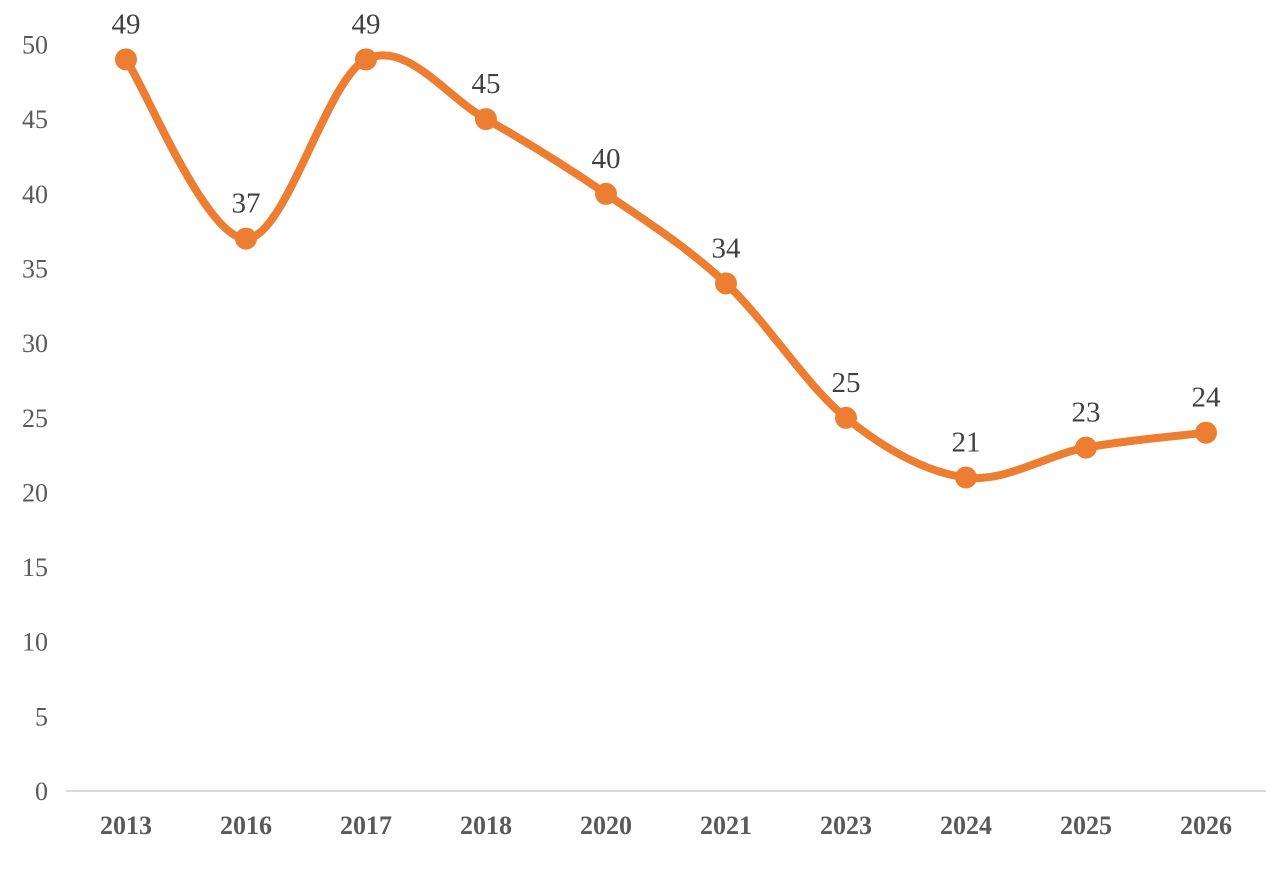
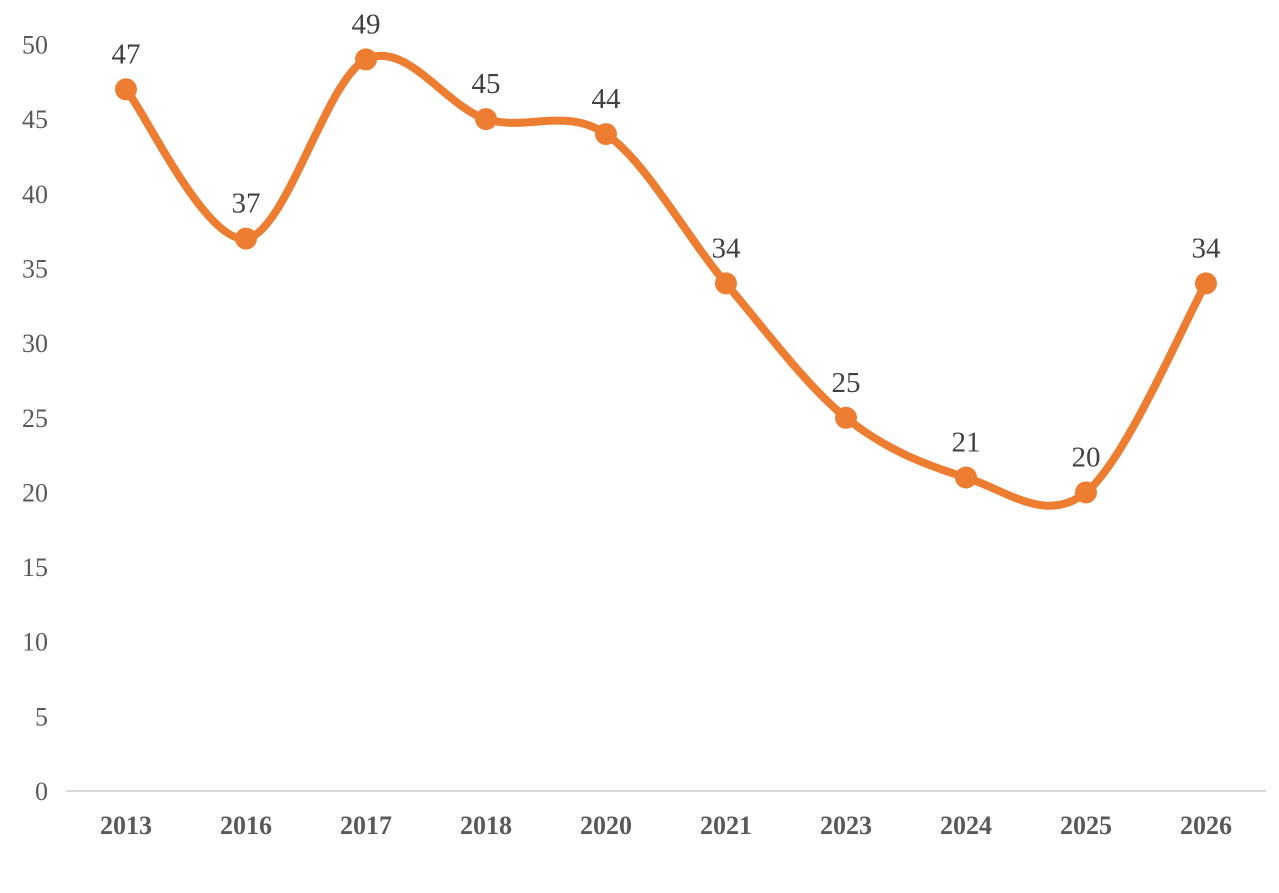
2013: 49 -> 47
2020: 40 -> 44
2025: 23 -> 20
2026: 24 -> 34
